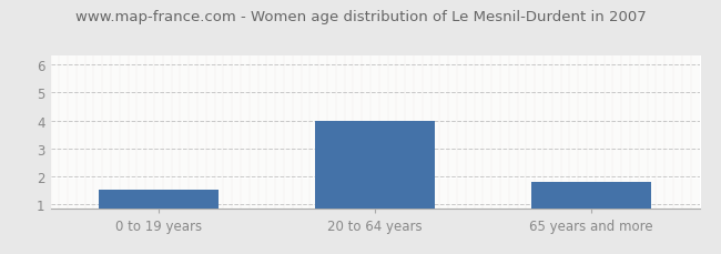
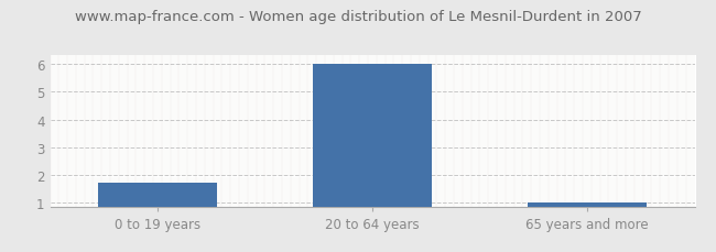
0 to 19 years: 1.5 -> 1.7
20 to 64 years: 4.0 -> 6.0
65 years and more: 1.8 -> 1.0
